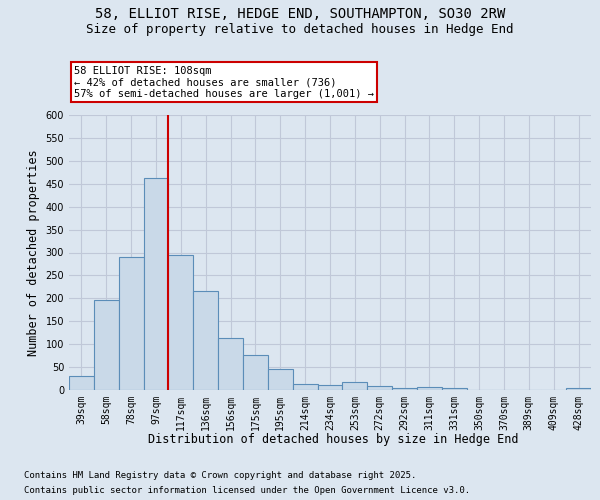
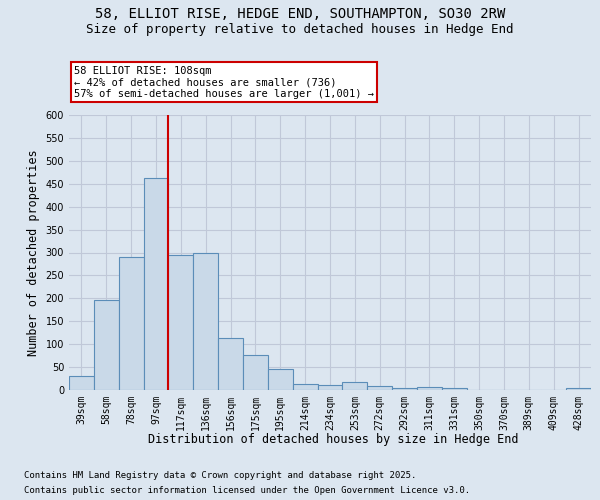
136sqm: 215 -> 300
